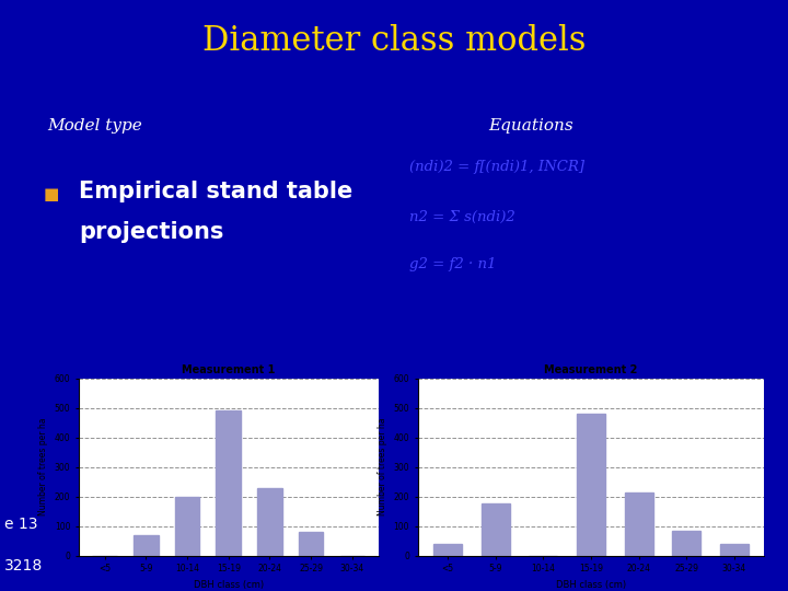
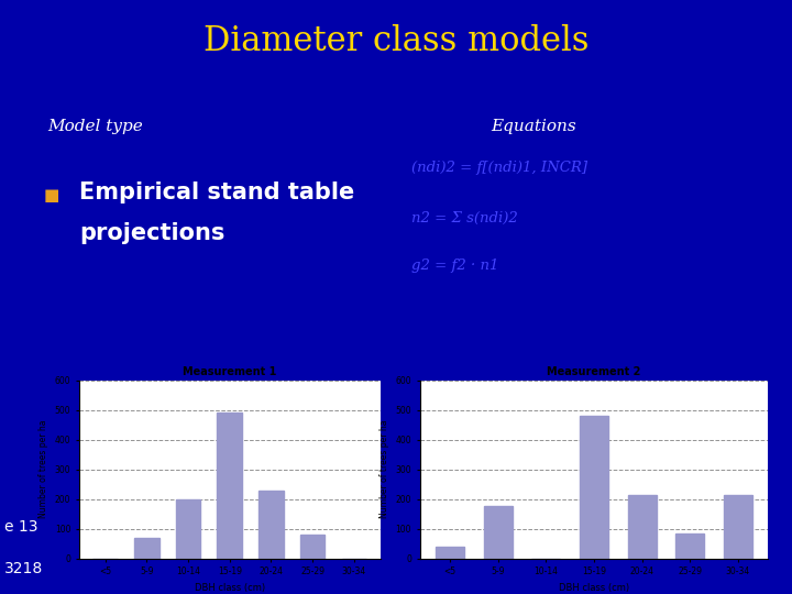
Measurement 2/30-34: 40 -> 215
